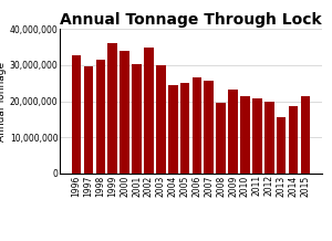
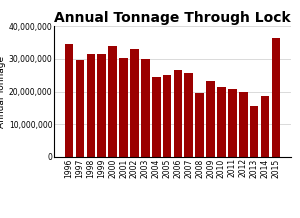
1996: 32,700,000 -> 34,500,000
1999: 36,000,000 -> 31,500,000
2002: 35,000,000 -> 33,000,000
2015: 21,500,000 -> 36,500,000
